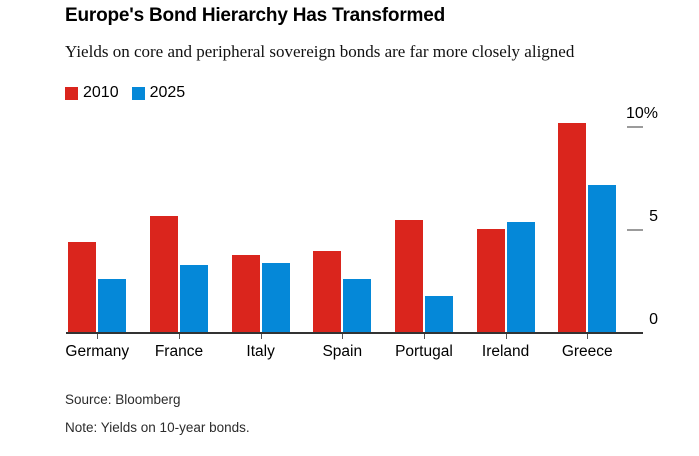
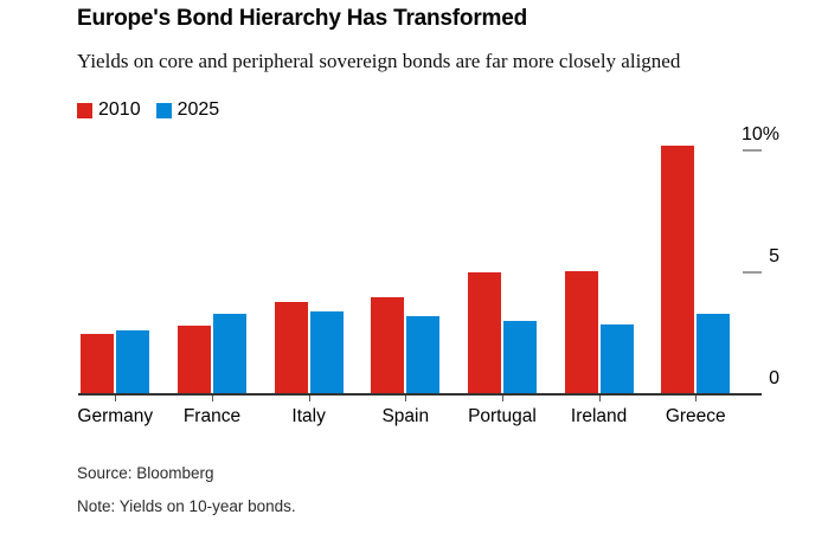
2010/Germany: 4.4% -> 2.5%
2010/France: 5.7% -> 2.8%
2025/Spain: 2.6% -> 3.2%
2010/Portugal: 5.5% -> 5.0%
2025/Portugal: 1.8% -> 3.0%
2025/Ireland: 5.4% -> 2.9%
2025/Greece: 7.2% -> 3.3%
